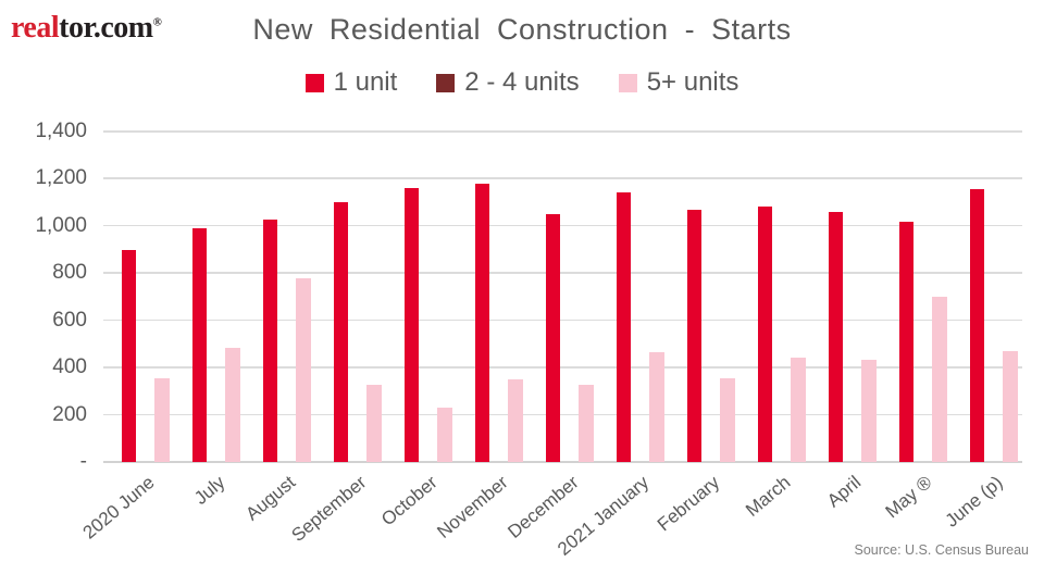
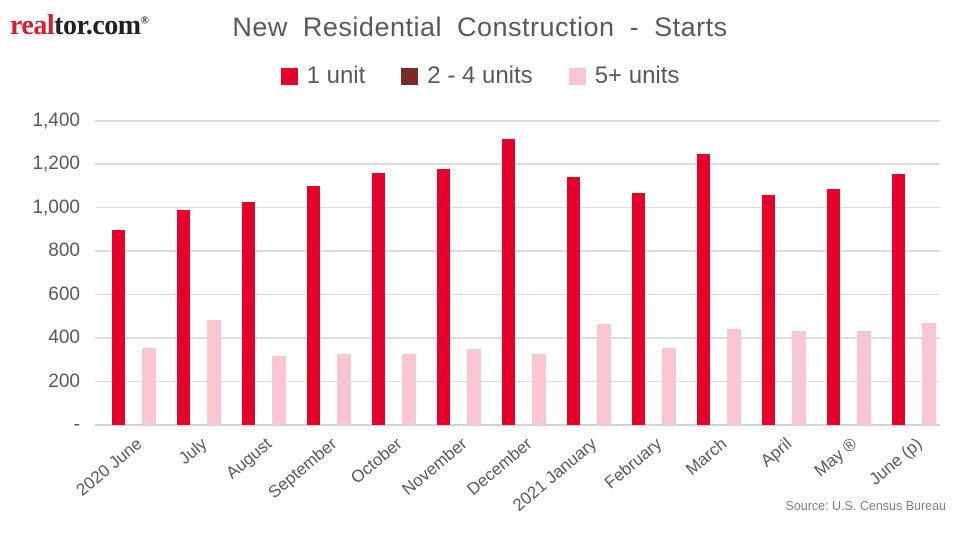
5+ units/August: 780 -> 320
5+ units/October: 230 -> 320
1 unit/December: 1050 -> 1320
1 unit/March: 1080 -> 1250
1 unit/May ®: 1020 -> 1080
5+ units/May ®: 700 -> 440
